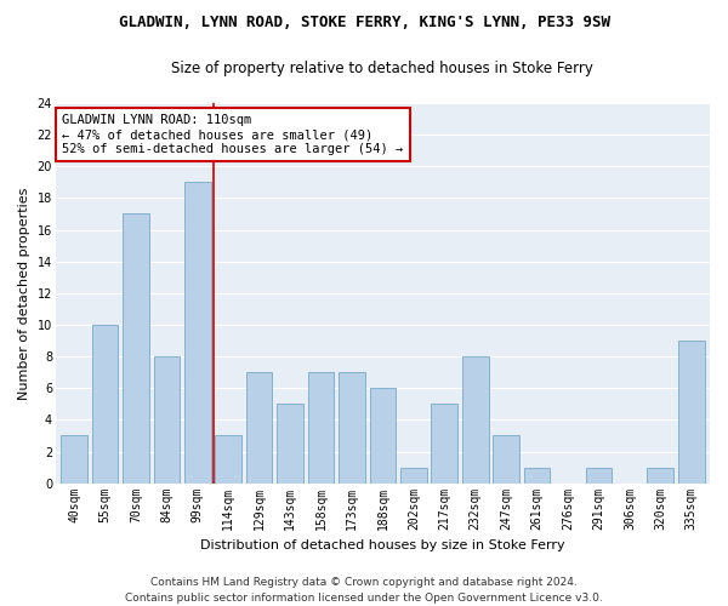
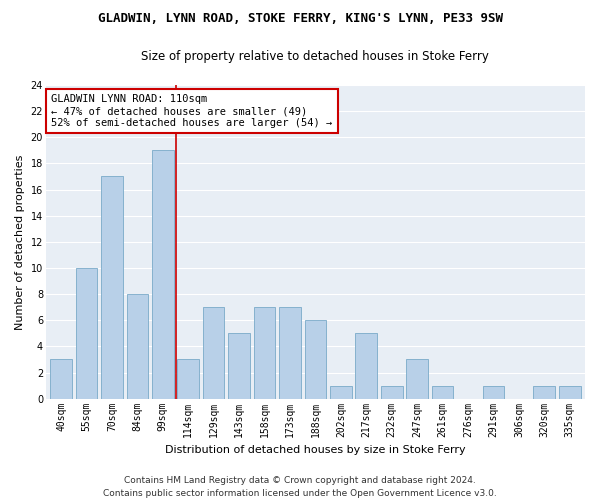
232sqm: 8 -> 1
335sqm: 9 -> 1
